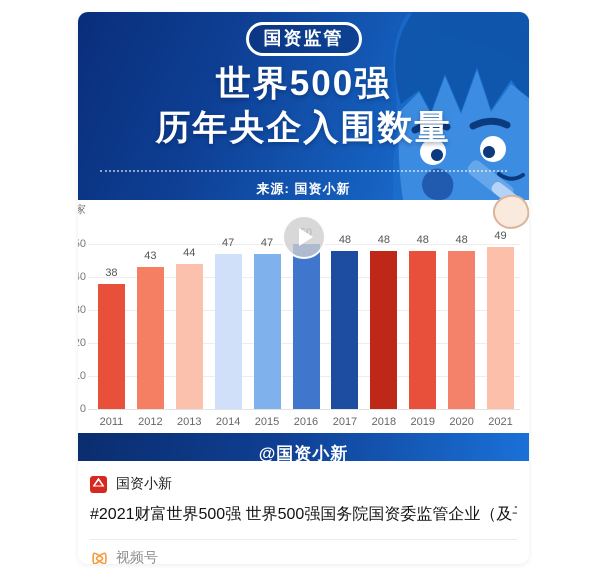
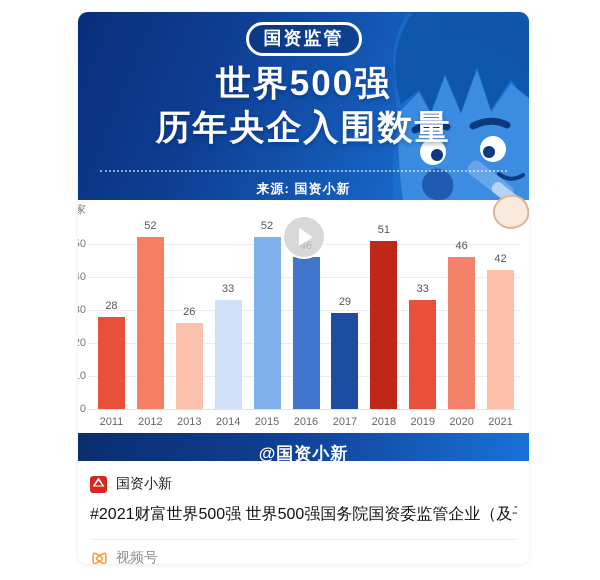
2011: 38 -> 28
2012: 43 -> 52
2013: 44 -> 26
2014: 47 -> 33
2015: 47 -> 52
2016: 50 -> 46
2017: 48 -> 29
2018: 48 -> 51
2019: 48 -> 33
2020: 48 -> 46
2021: 49 -> 42
